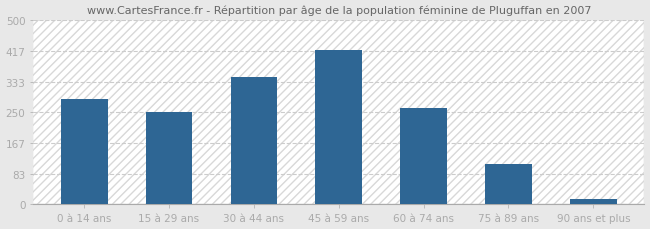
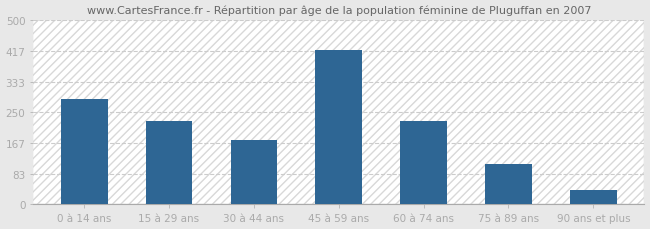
15 à 29 ans: 251 -> 225
30 à 44 ans: 345 -> 175
60 à 74 ans: 262 -> 225
90 ans et plus: 14 -> 40
